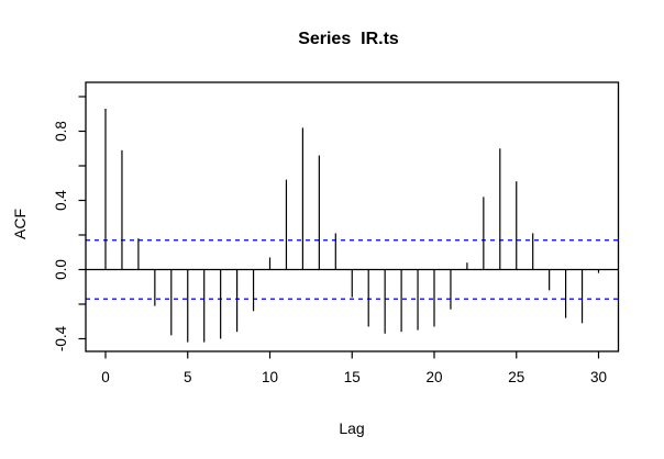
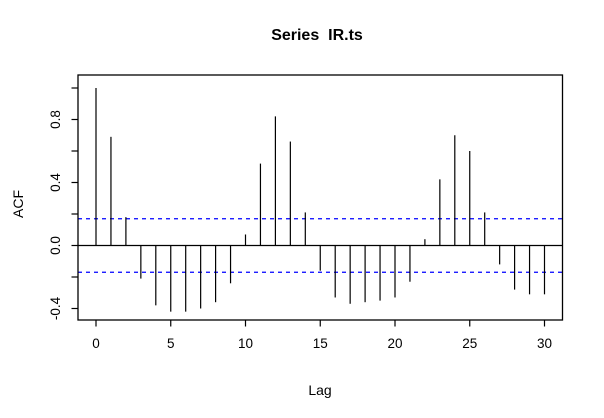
0: 0.93 -> 1.00
25: 0.51 -> 0.60
30: -0.02 -> -0.31
